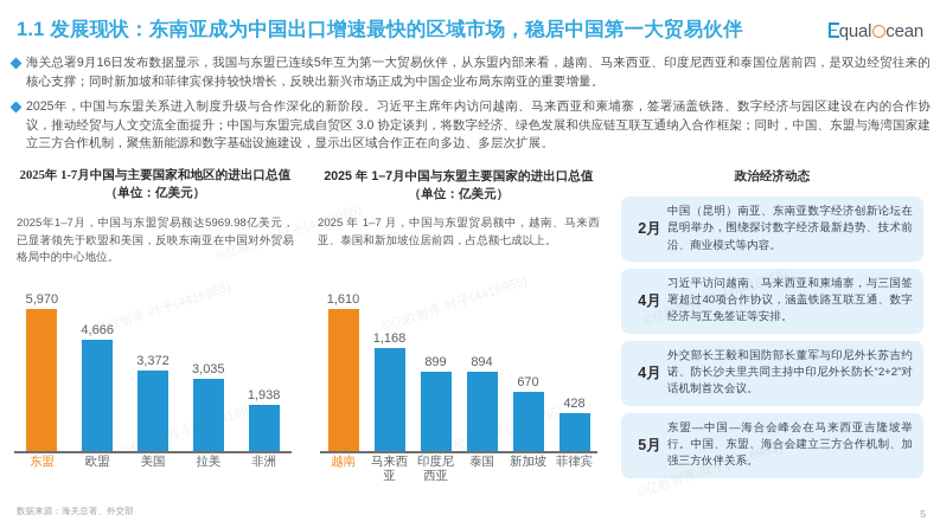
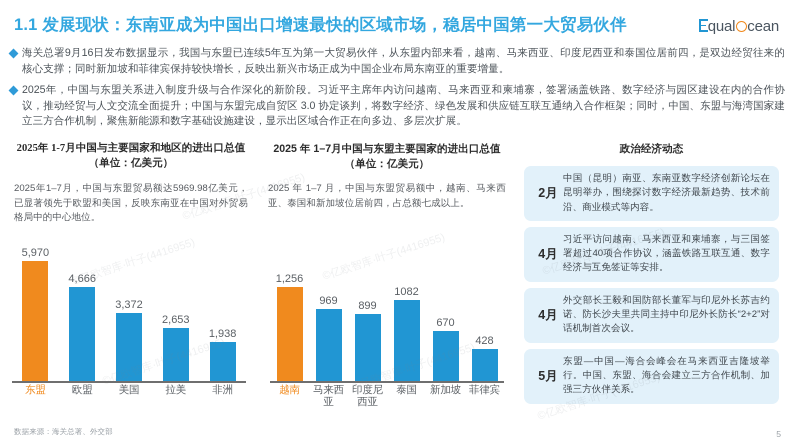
2025年 1-7月中国与主要国家和地区的进出口总值/拉美: 3,035 -> 2,653
2025 年 1–7月中国与东盟主要国家的进出口总值/越南: 1,610 -> 1,256
2025 年 1–7月中国与东盟主要国家的进出口总值/马来西亚: 1,168 -> 969
2025 年 1–7月中国与东盟主要国家的进出口总值/泰国: 894 -> 1082
